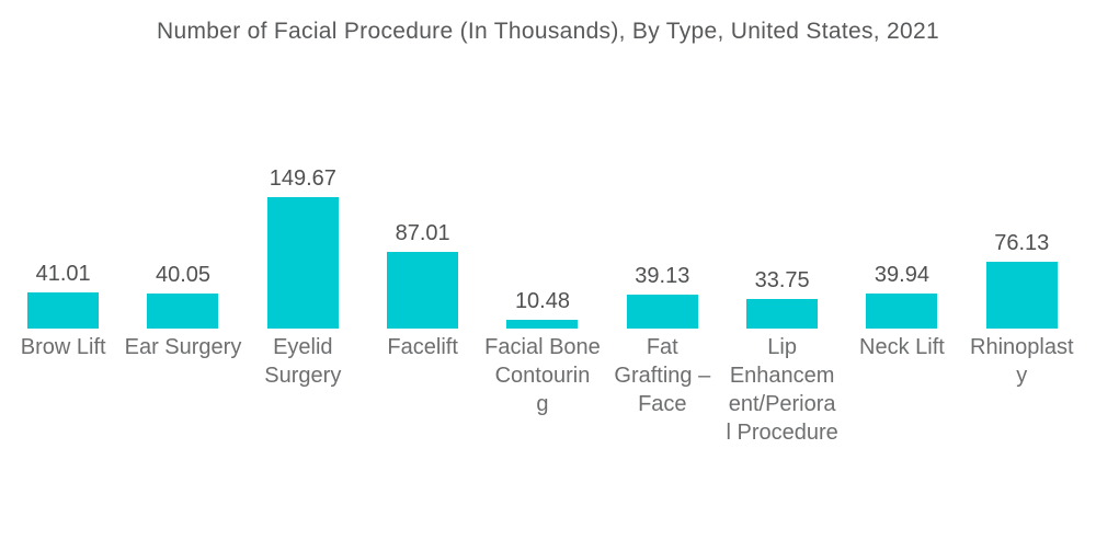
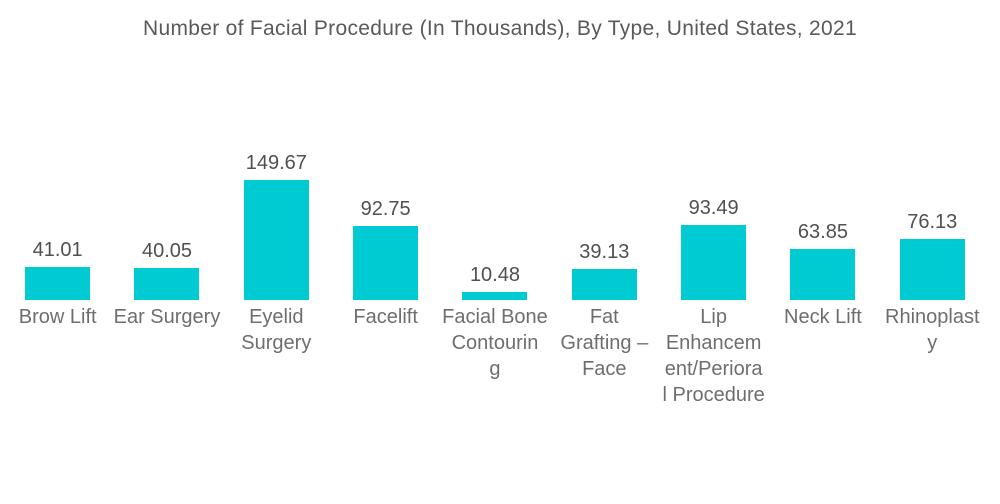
Facelift: 87.01 -> 92.75
Lip Enhancement/Perioral Procedure: 33.75 -> 93.49
Neck Lift: 39.94 -> 63.85
